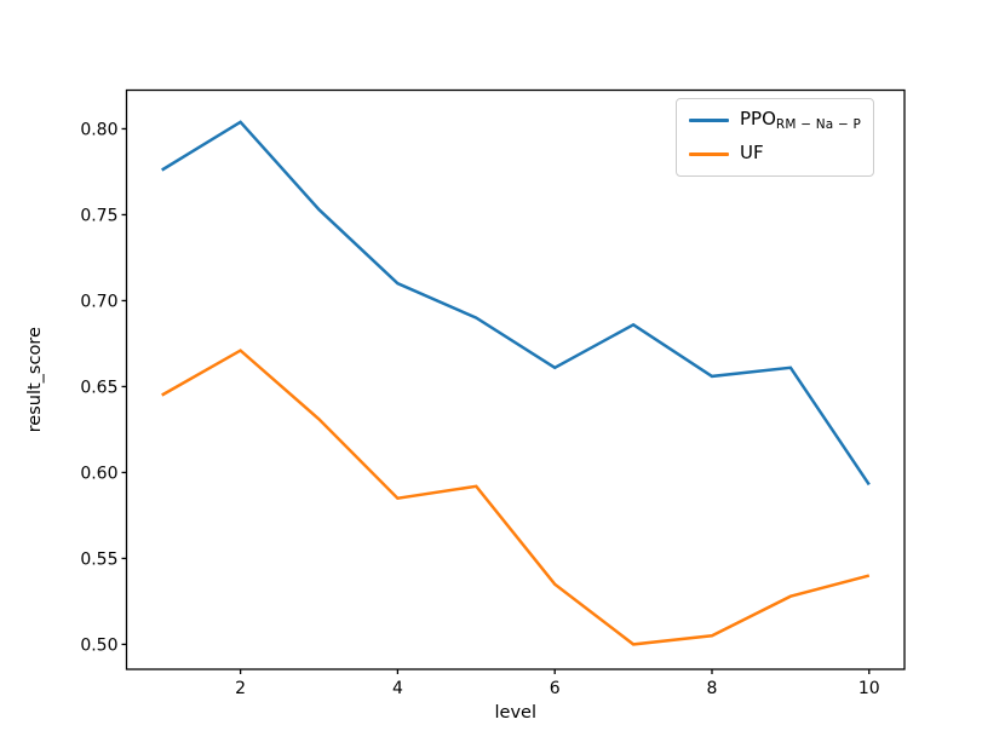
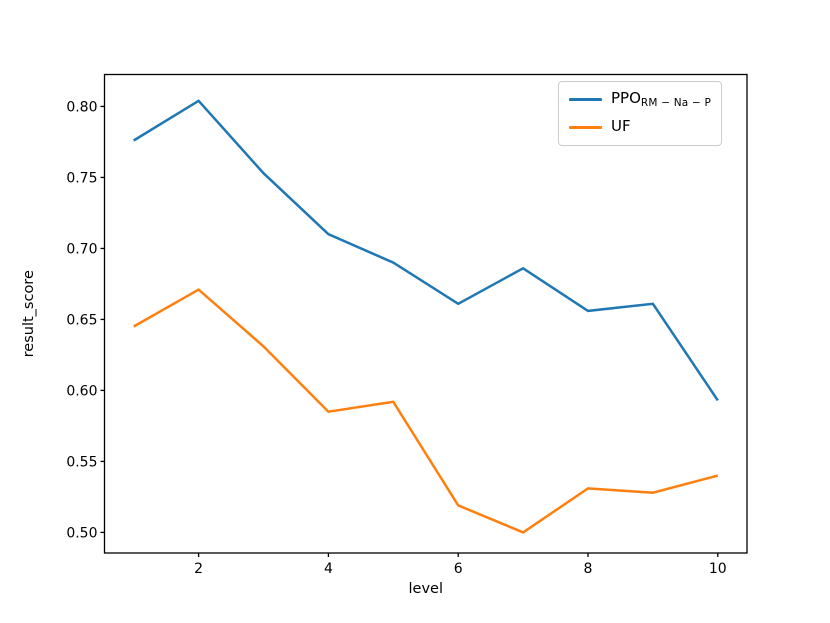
UF/6: 0.535 -> 0.519
UF/8: 0.505 -> 0.531
